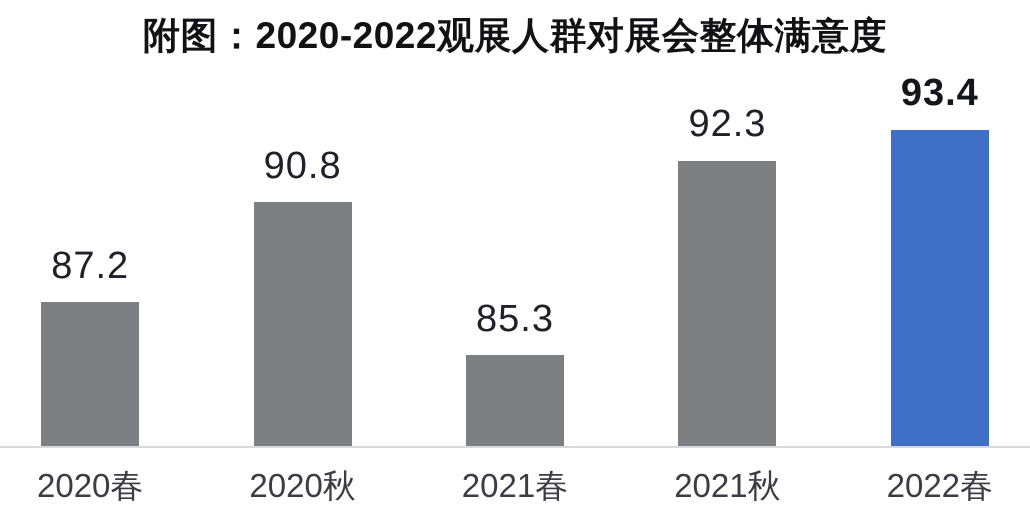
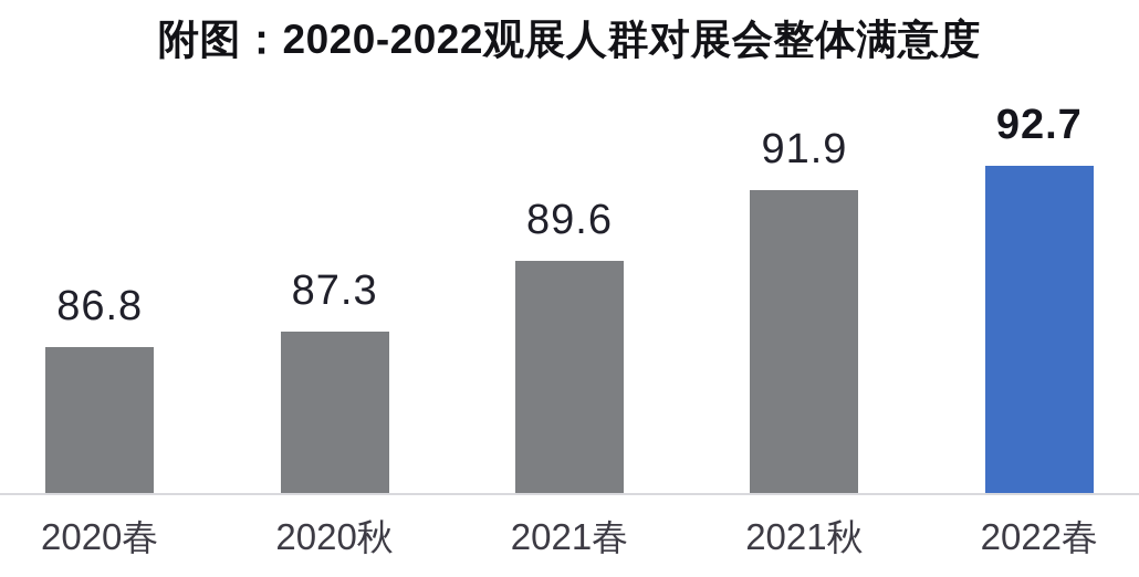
2020春: 87.2 -> 86.8
2020秋: 90.8 -> 87.3
2021春: 85.3 -> 89.6
2021秋: 92.3 -> 91.9
2022春: 93.4 -> 92.7
